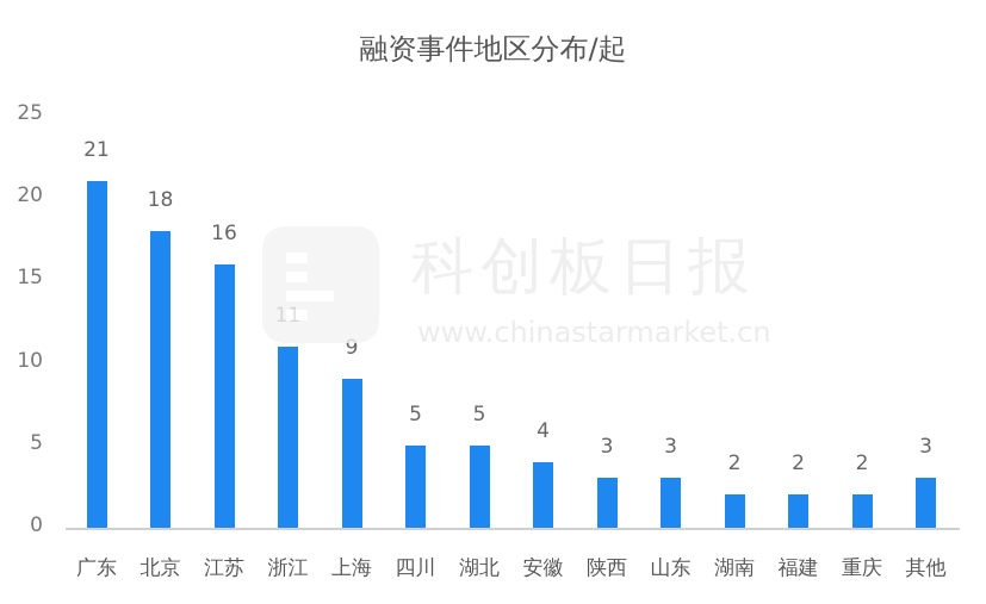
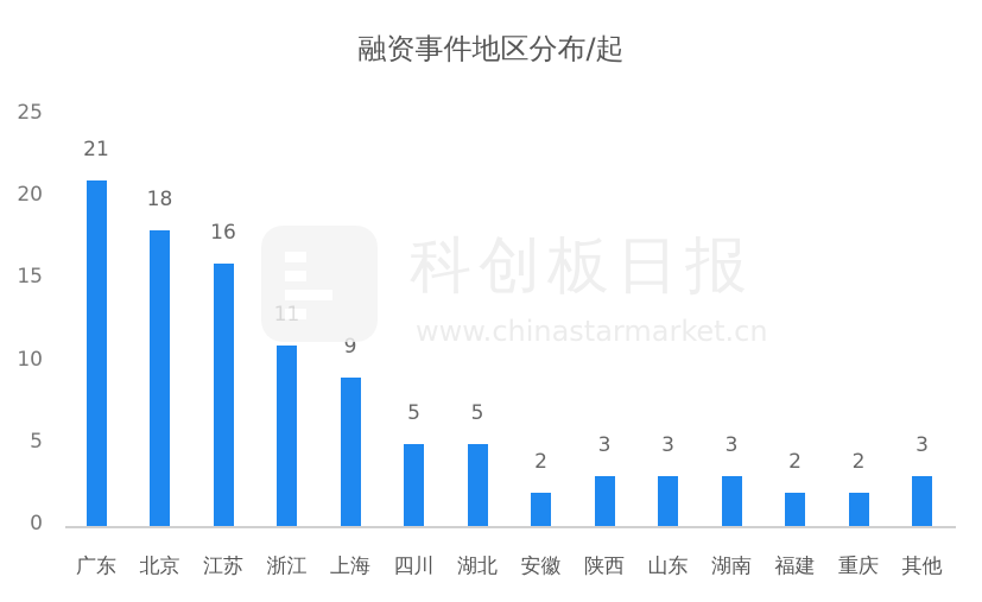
安徽: 4 -> 2
湖南: 2 -> 3
